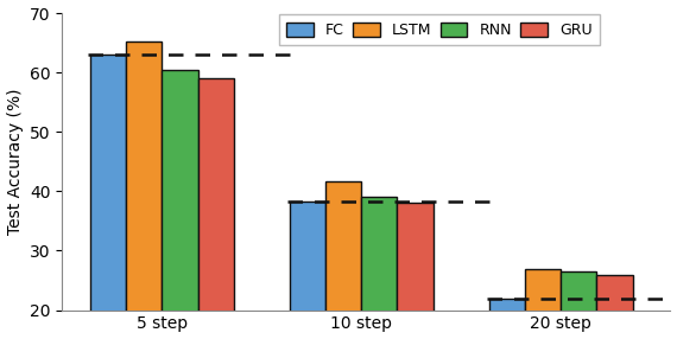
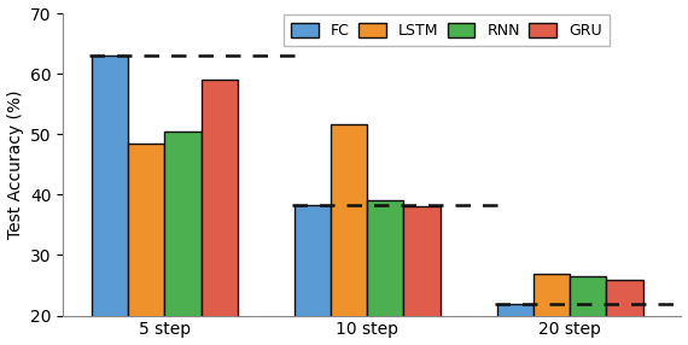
LSTM/5 step: 65.2 -> 48.4
RNN/5 step: 60.5 -> 50.4
LSTM/10 step: 41.7 -> 51.6
